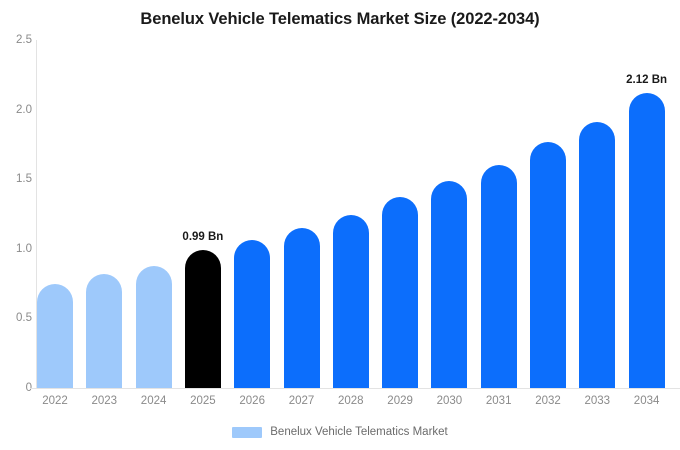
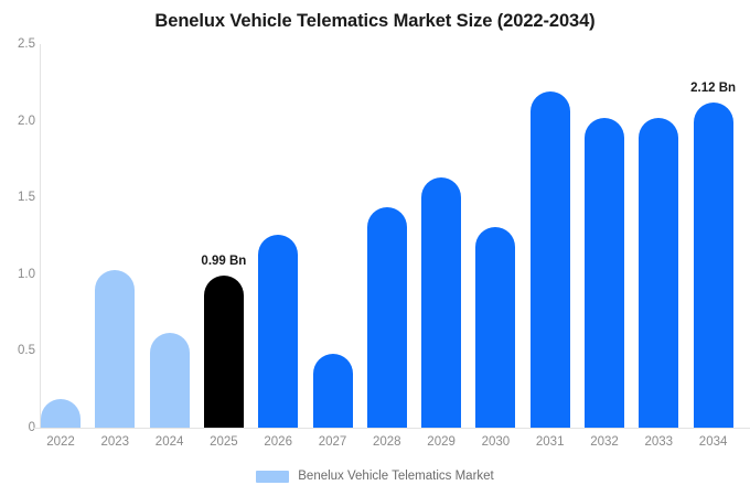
2022: 0.75 -> 0.19
2023: 0.82 -> 1.03
2024: 0.88 -> 0.62
2026: 1.06 -> 1.26
2027: 1.15 -> 0.48
2028: 1.24 -> 1.44
2029: 1.37 -> 1.63
2030: 1.49 -> 1.31
2031: 1.60 -> 2.19
2032: 1.77 -> 2.02
2033: 1.91 -> 2.02
